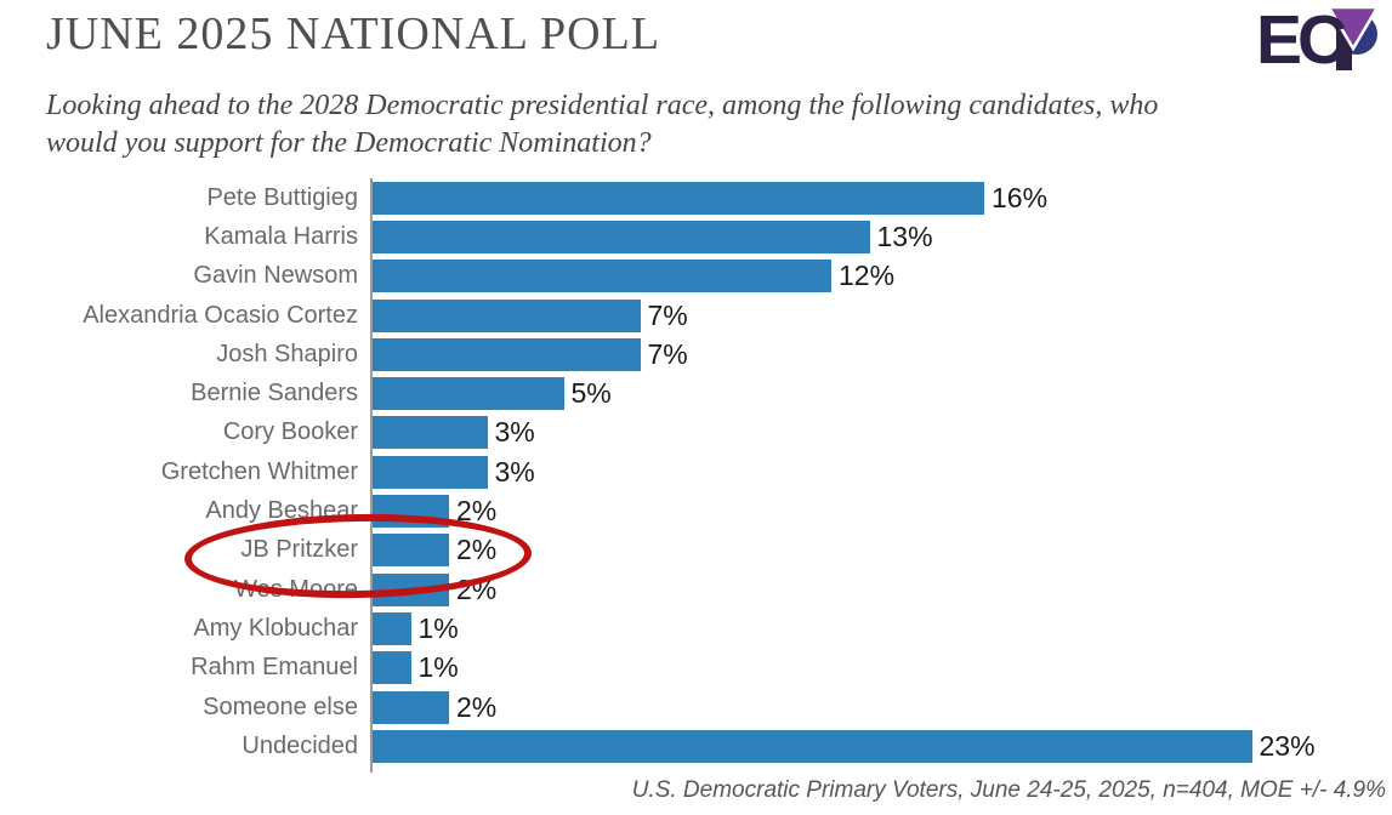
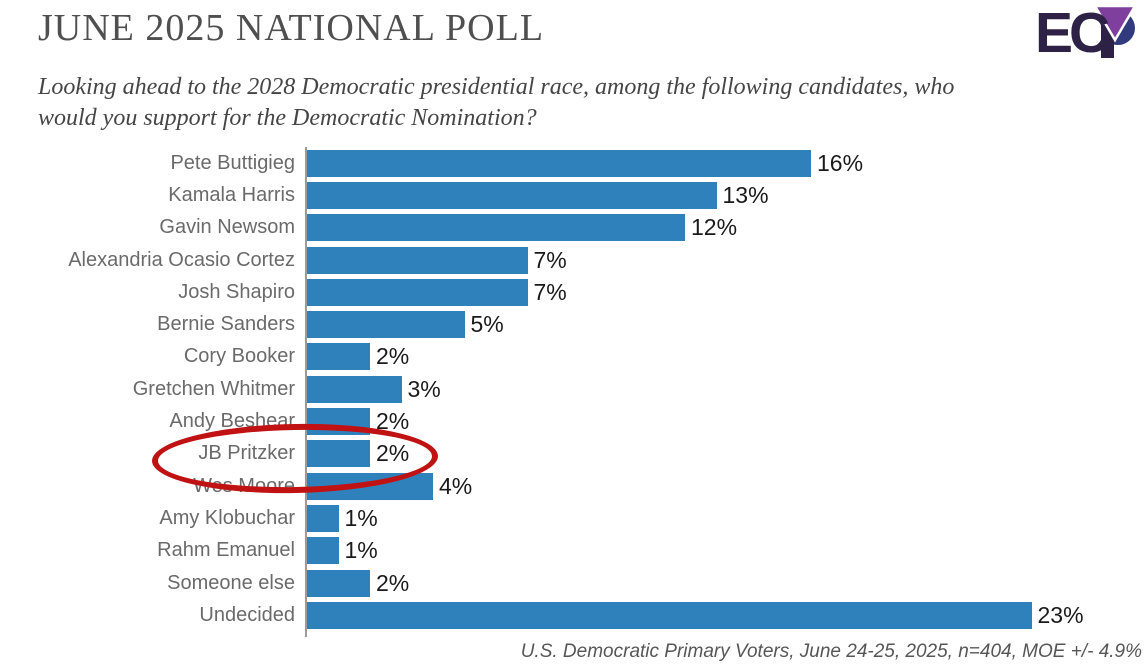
Cory Booker: 3% -> 2%
Wes Moore: 2% -> 4%
